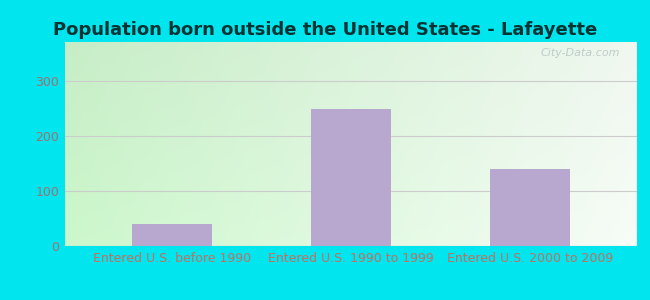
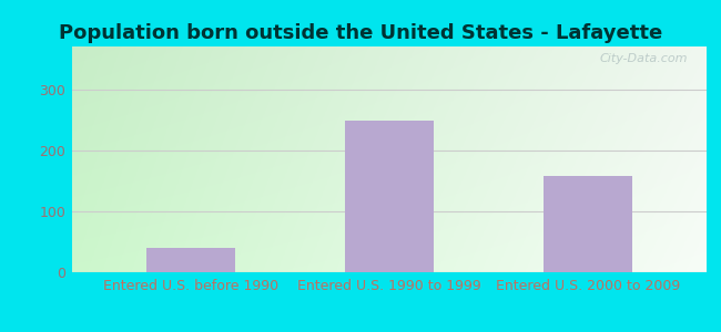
Entered U.S. 2000 to 2009: 140 -> 158
